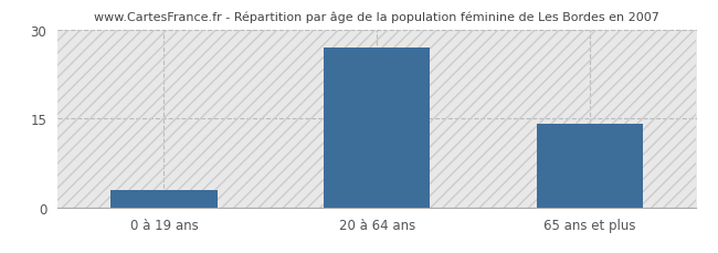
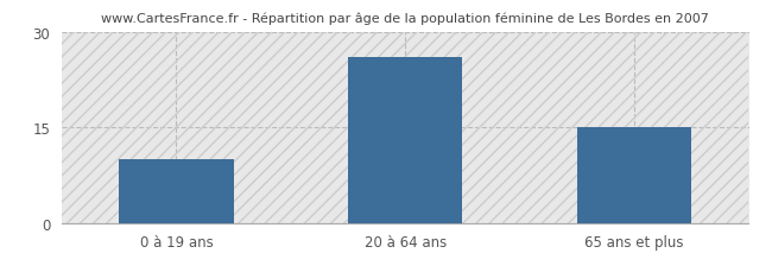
0 à 19 ans: 3 -> 10
20 à 64 ans: 27 -> 26
65 ans et plus: 14 -> 15
